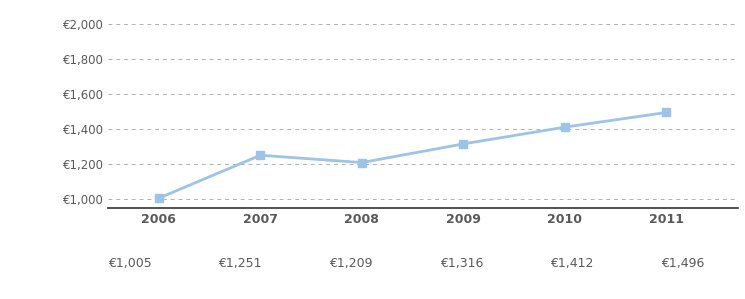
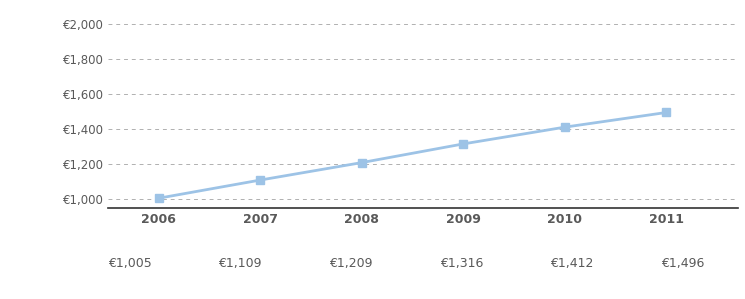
2007: €1,251 -> €1,109
